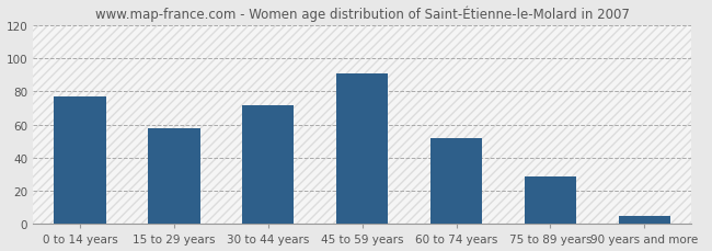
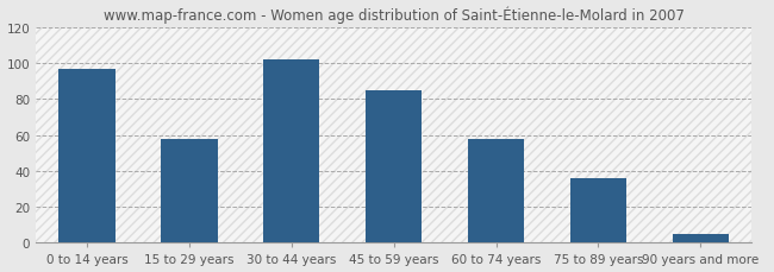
0 to 14 years: 77 -> 97
30 to 44 years: 72 -> 102
45 to 59 years: 91 -> 85
60 to 74 years: 52 -> 58
75 to 89 years: 29 -> 36
